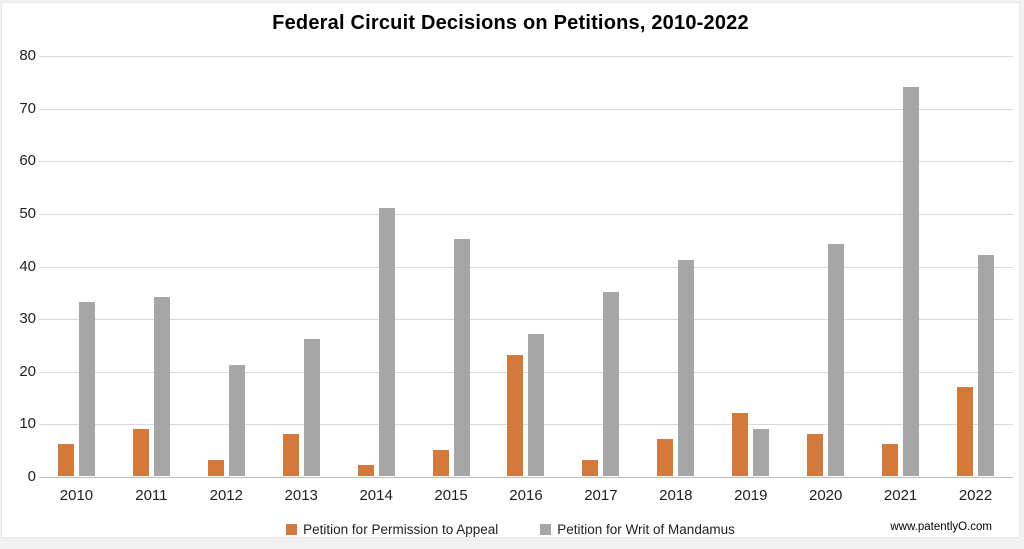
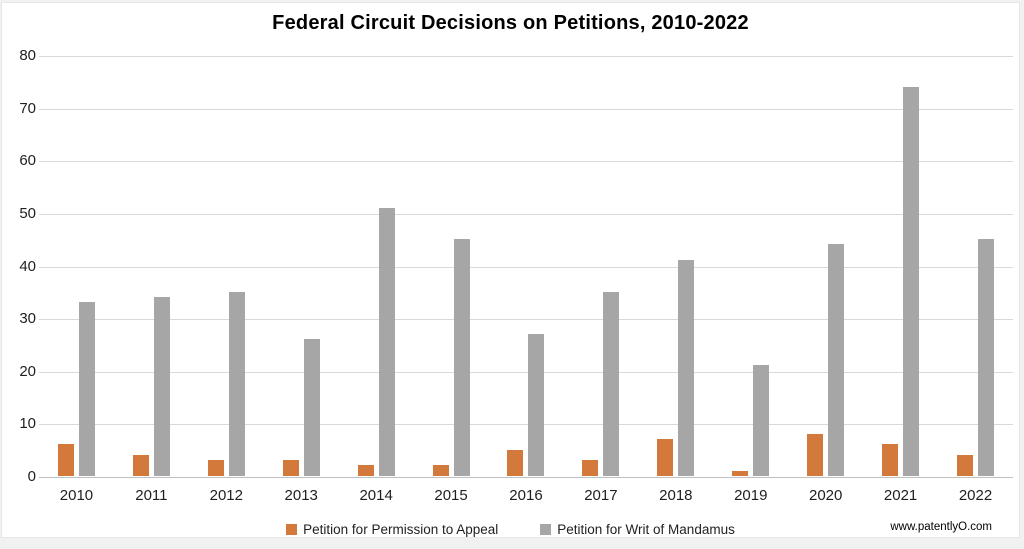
Petition for Permission to Appeal/2011: 9 -> 4
Petition for Writ of Mandamus/2012: 21 -> 35
Petition for Permission to Appeal/2013: 8 -> 3
Petition for Permission to Appeal/2015: 5 -> 2
Petition for Permission to Appeal/2016: 23 -> 5
Petition for Permission to Appeal/2019: 12 -> 1
Petition for Writ of Mandamus/2019: 9 -> 21
Petition for Permission to Appeal/2022: 17 -> 4
Petition for Writ of Mandamus/2022: 42 -> 45
